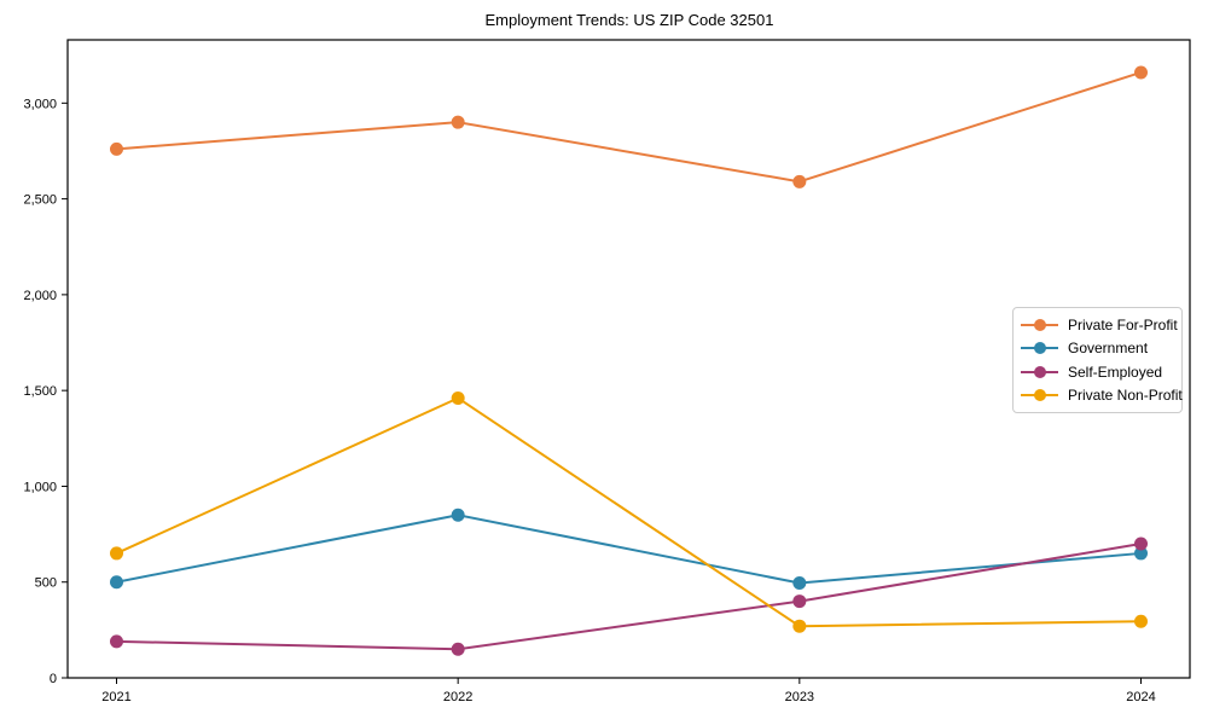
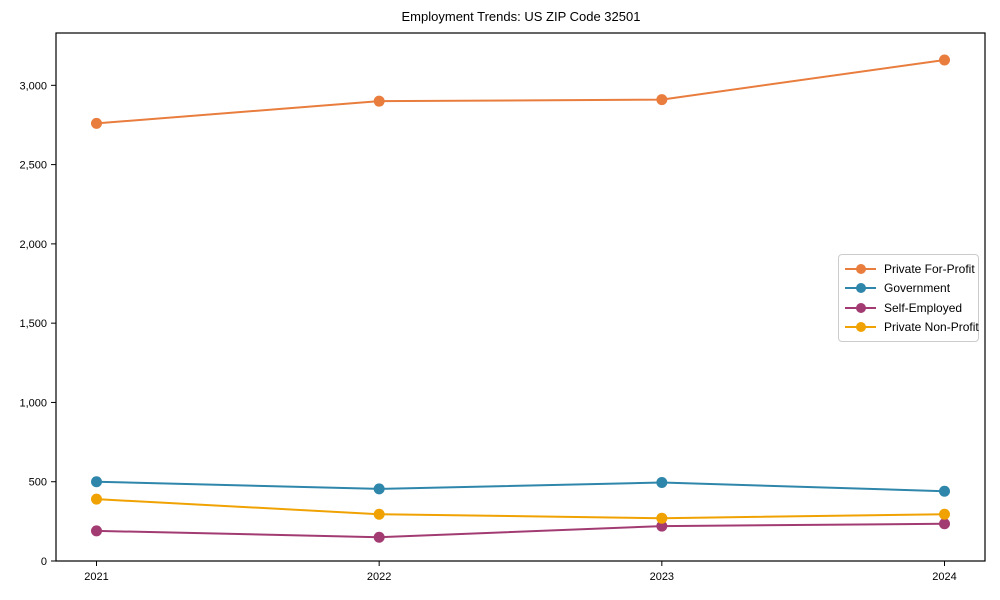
Private Non-Profit/2021: 650 -> 390
Government/2022: 850 -> 460
Private Non-Profit/2022: 1460 -> 300
Private For-Profit/2023: 2590 -> 2910
Self-Employed/2023: 400 -> 220
Government/2024: 650 -> 440
Self-Employed/2024: 700 -> 240
